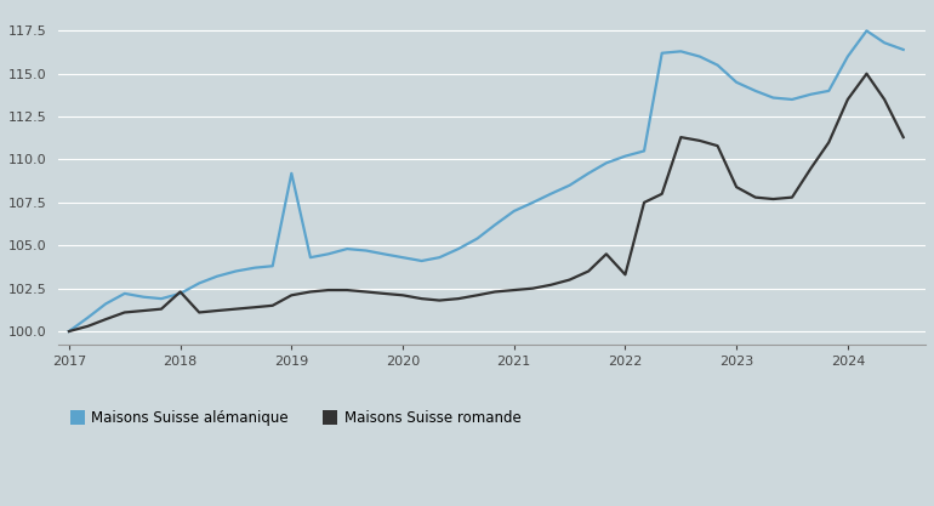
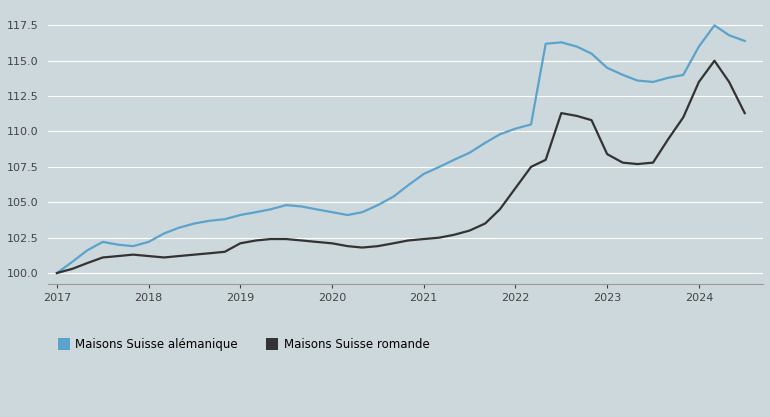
Maisons Suisse romande/2018: 102.3 -> 101.2
Maisons Suisse alémanique/2019: 109.2 -> 104.1
Maisons Suisse romande/2022: 103.3 -> 106.0
